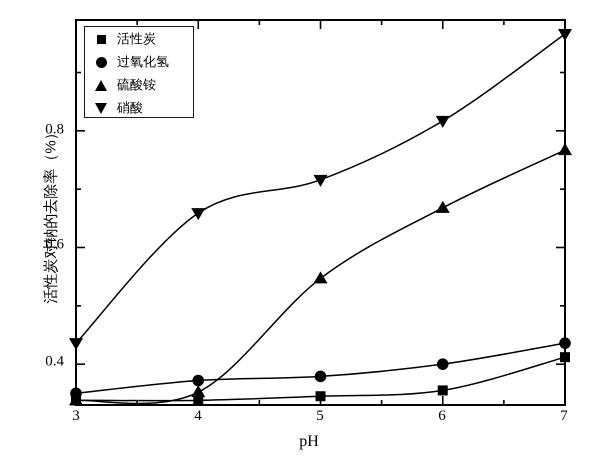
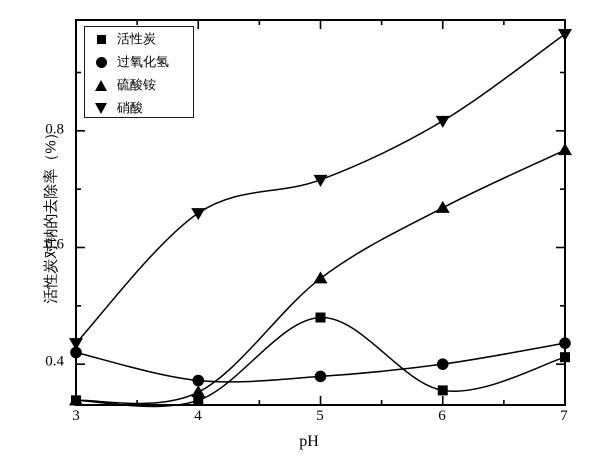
过氧化氢/3: 0.35 -> 0.42
活性炭/5: 0.34 -> 0.48
